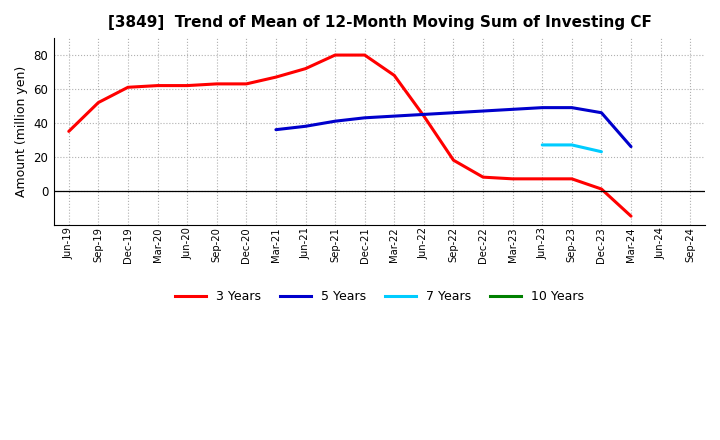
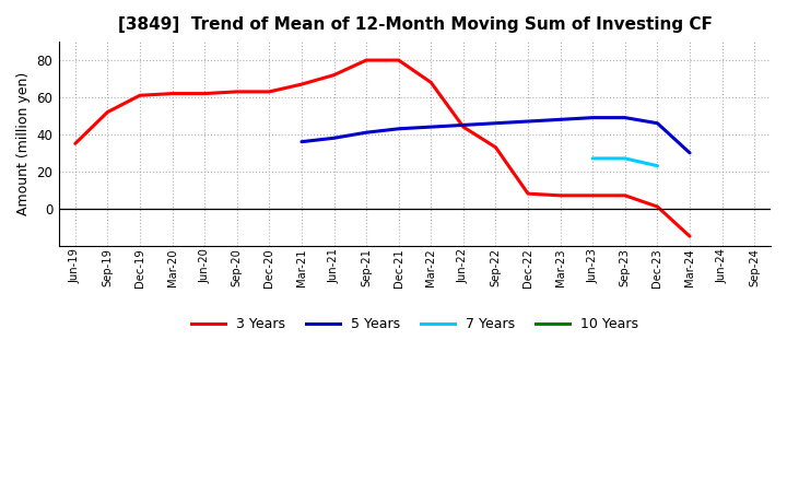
3 Years/Sep-22: 18 -> 33
5 Years/Mar-24: 26 -> 30
